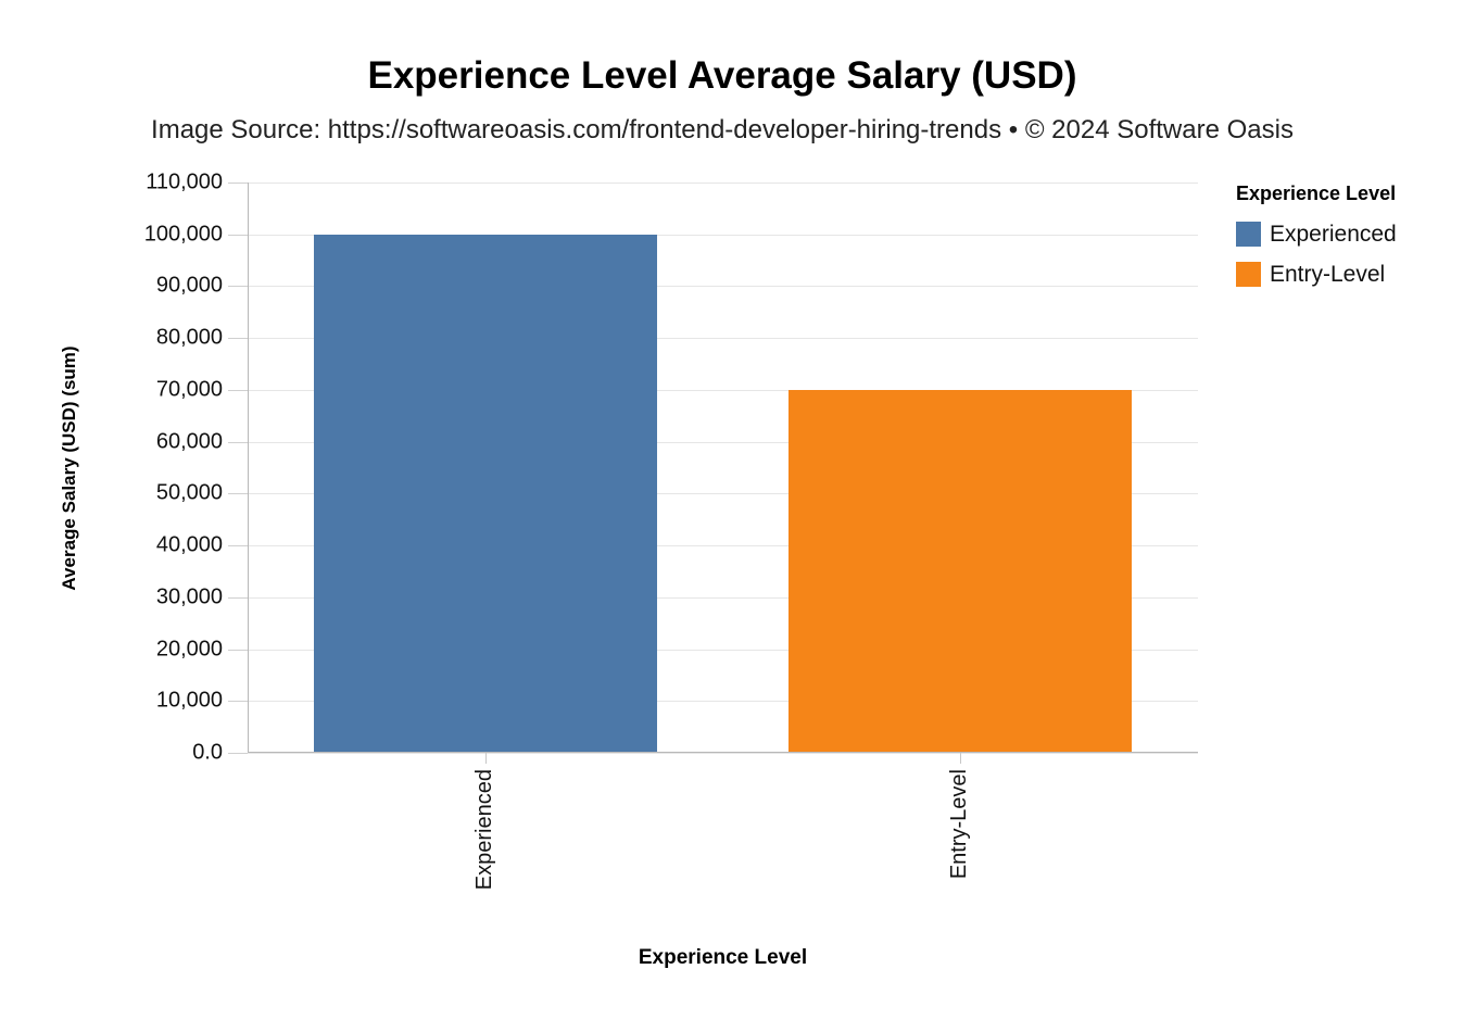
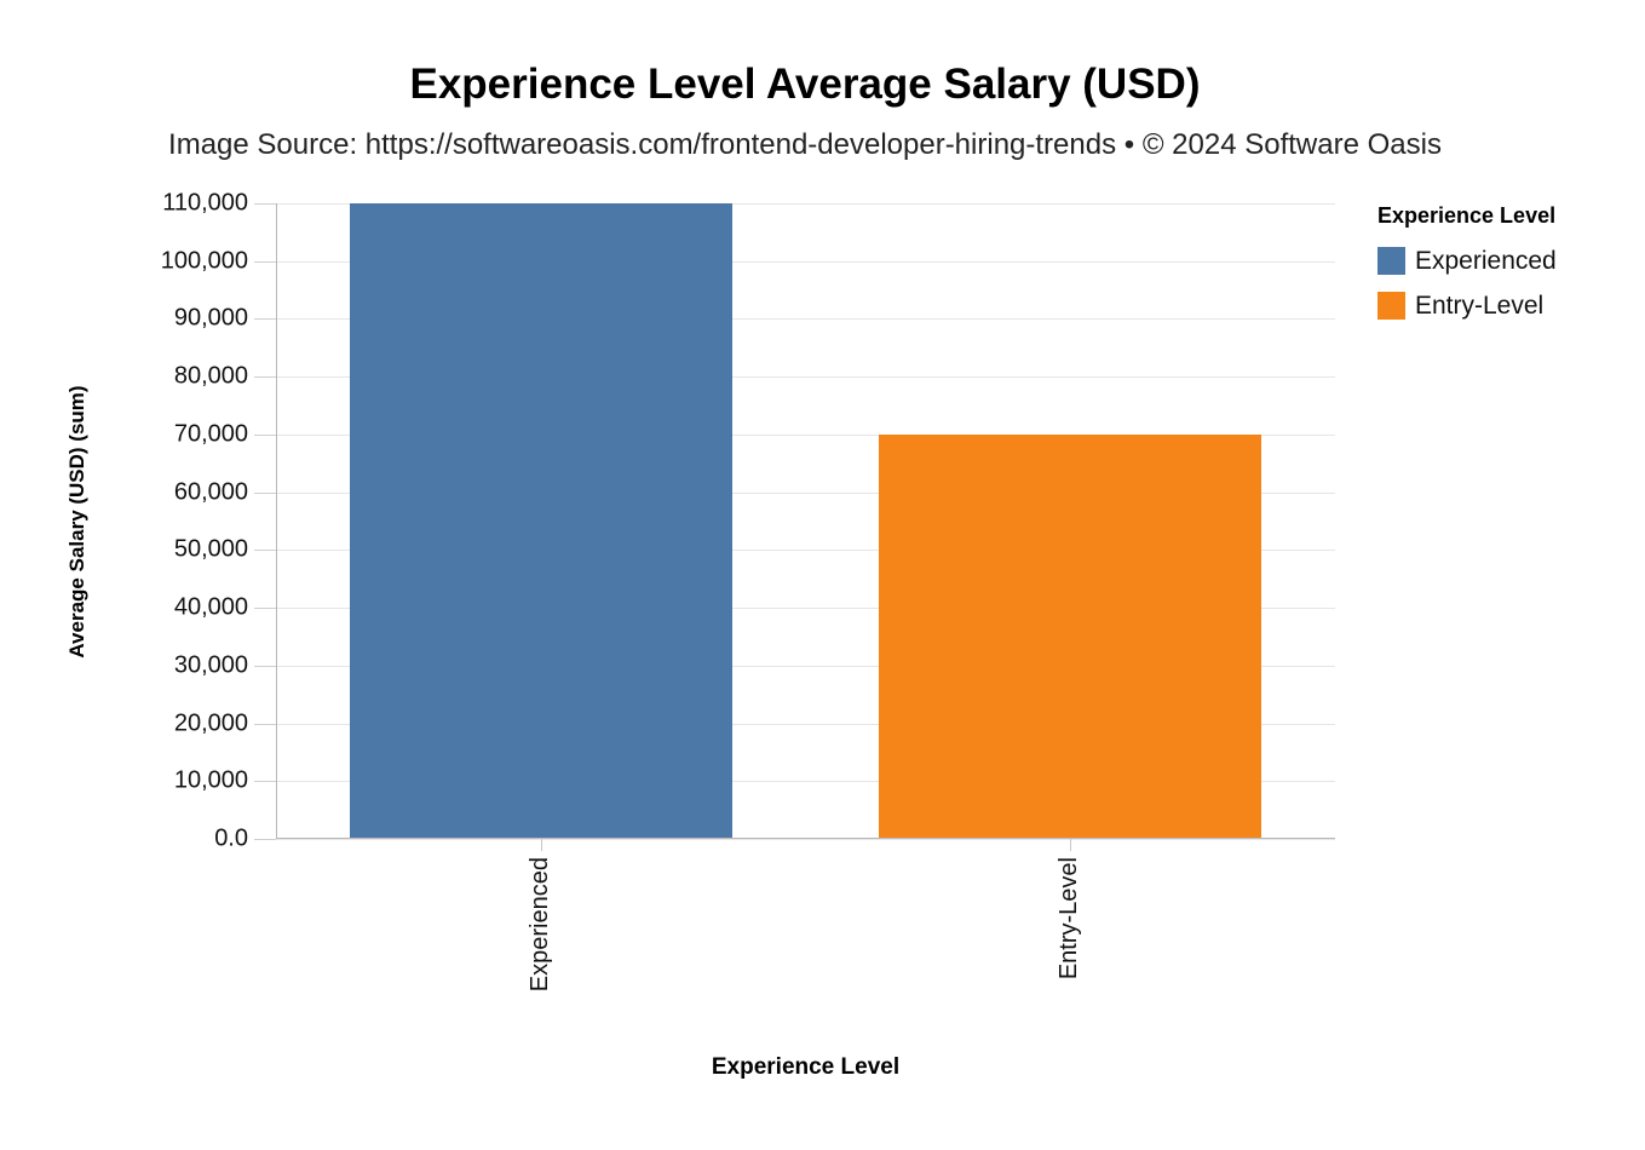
Experienced: 100000 -> 110000
